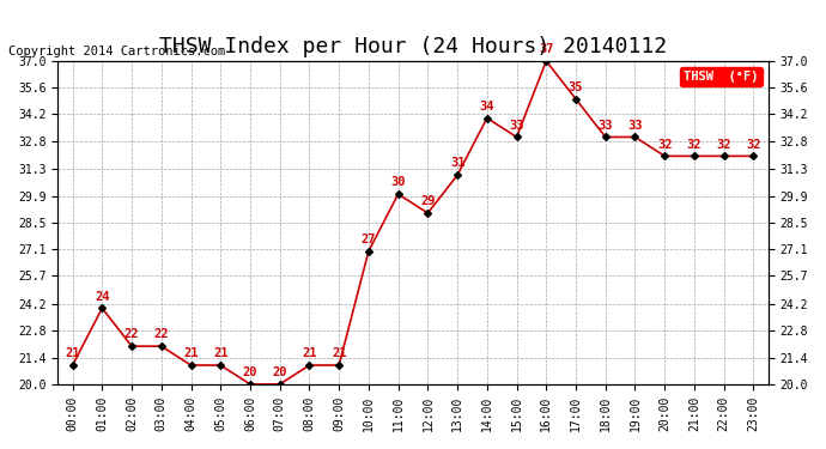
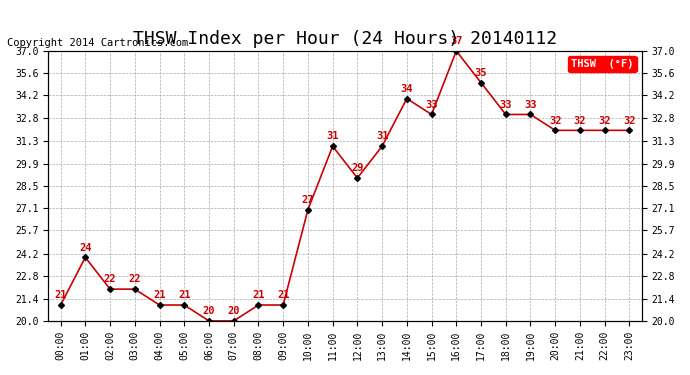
11:00: 30 -> 31
